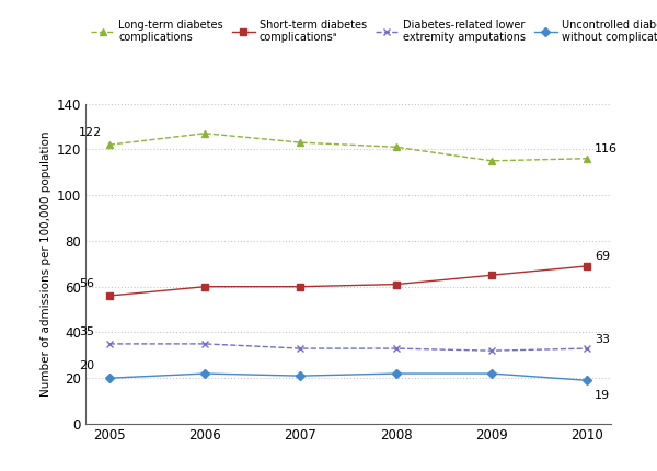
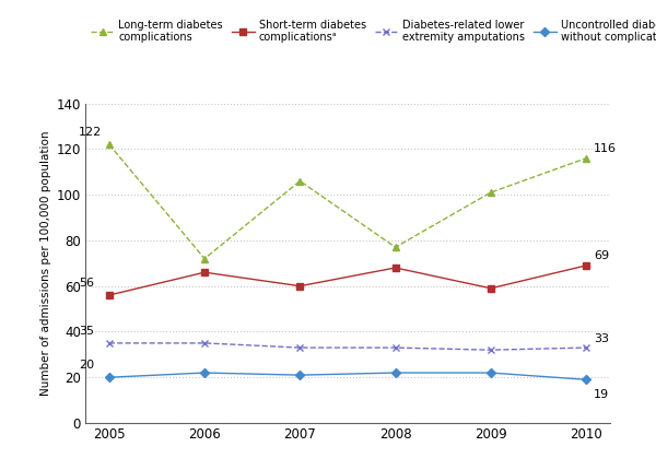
Long-term diabetes complications/2006: 127 -> 72
Short-term diabetes complicationsᵃ/2006: 60 -> 66
Long-term diabetes complications/2007: 123 -> 106
Long-term diabetes complications/2008: 121 -> 77
Short-term diabetes complicationsᵃ/2008: 61 -> 68
Long-term diabetes complications/2009: 115 -> 101
Short-term diabetes complicationsᵃ/2009: 65 -> 59
